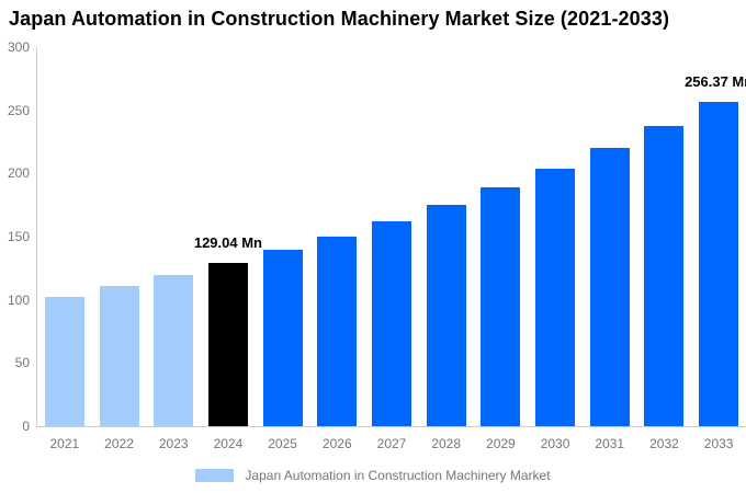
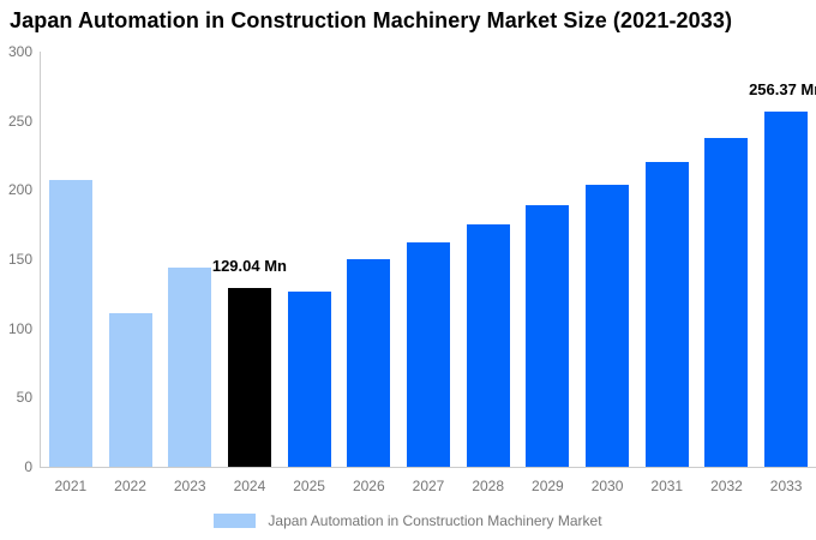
2021: 103 -> 207
2023: 120 -> 144
2025: 139 -> 127
